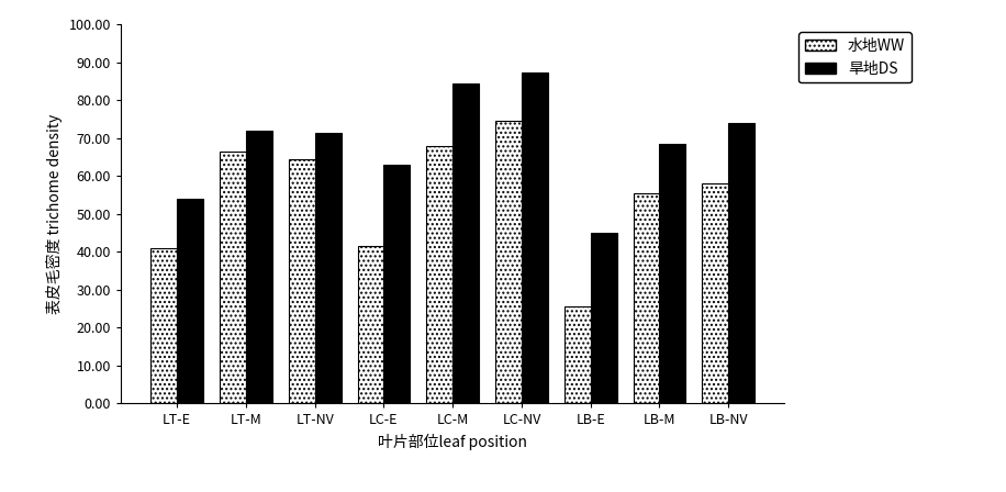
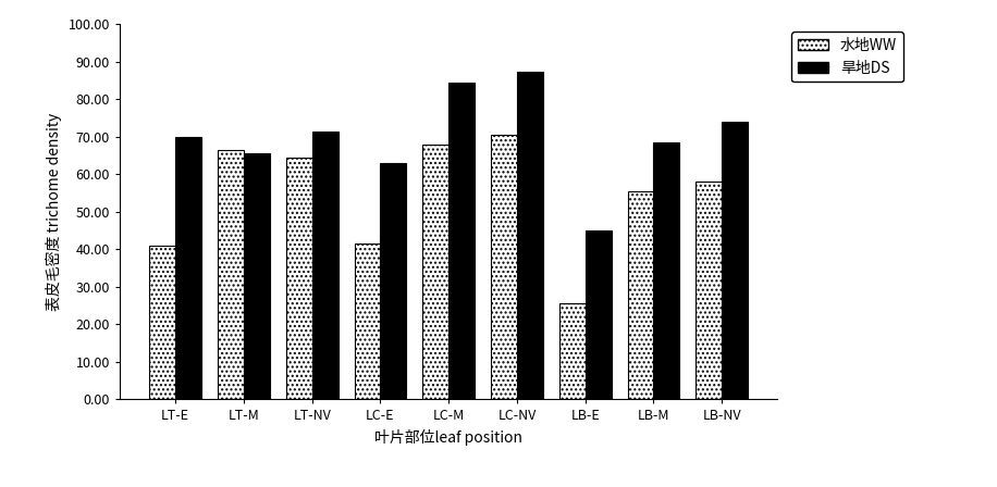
旱地DS/LT-E: 54.0 -> 70.0
旱地DS/LT-M: 72.0 -> 65.5
水地WW/LC-NV: 74.5 -> 70.5
